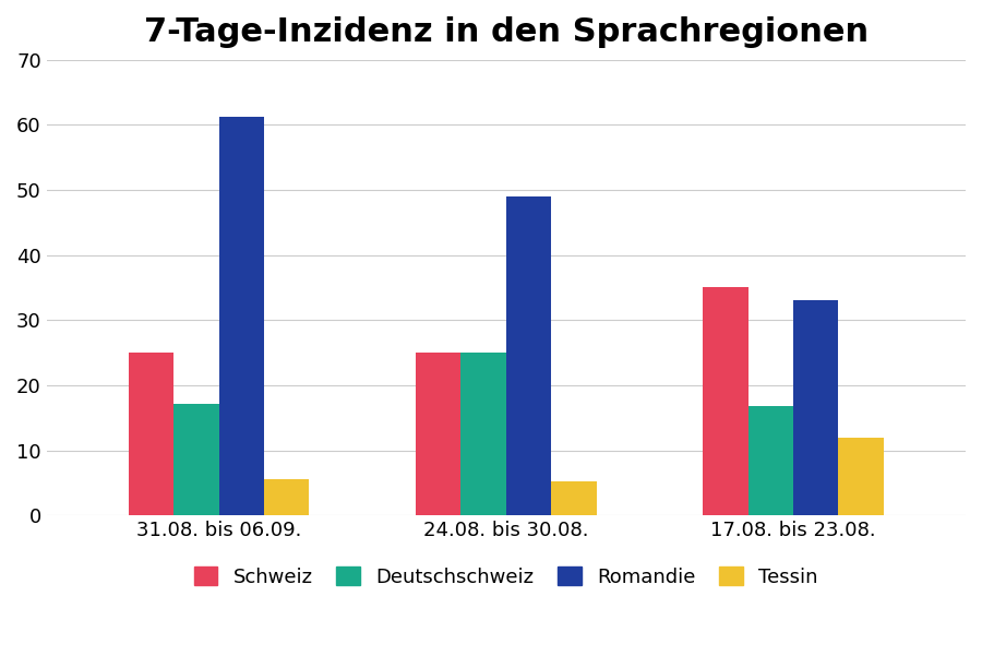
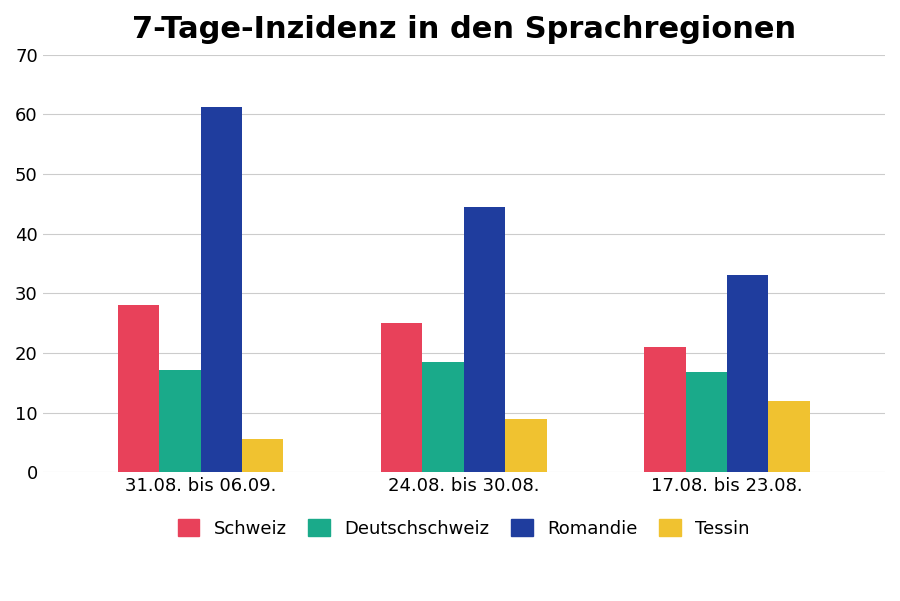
Schweiz/31.08. bis 06.09.: 25 -> 28
Deutschschweiz/24.08. bis 30.08.: 25.0 -> 18.5
Romandie/24.08. bis 30.08.: 49.0 -> 44.5
Tessin/24.08. bis 30.08.: 5.2 -> 9.0
Schweiz/17.08. bis 23.08.: 35 -> 21
